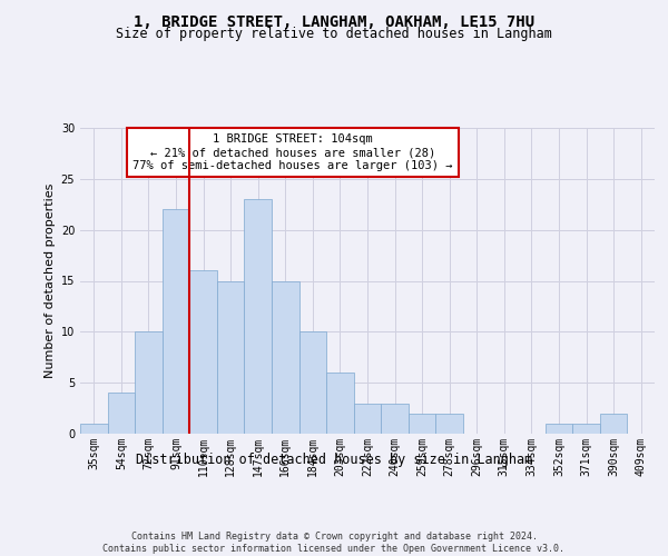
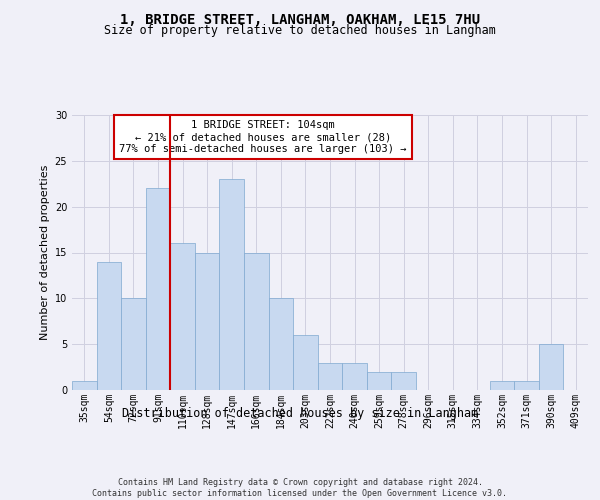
54sqm: 4 -> 14
390sqm: 2 -> 5
